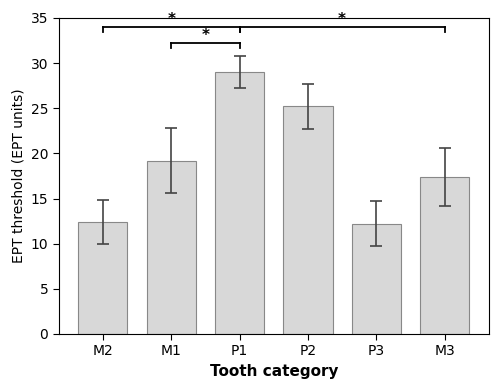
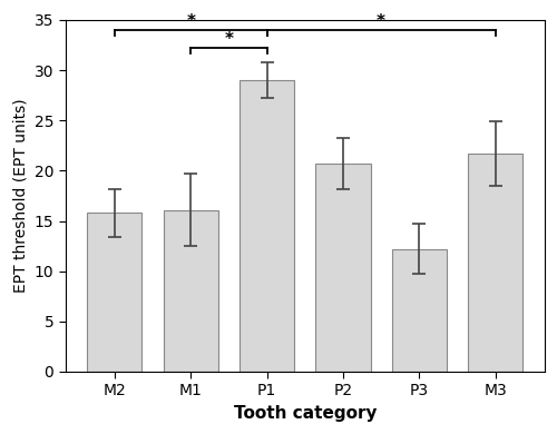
M2: 12.4 -> 15.8
M1: 19.2 -> 16.1
P2: 25.2 -> 20.7
M3: 17.4 -> 21.7
